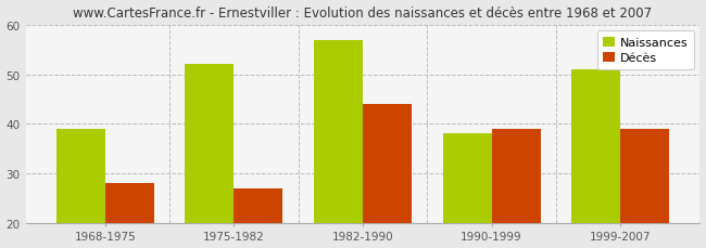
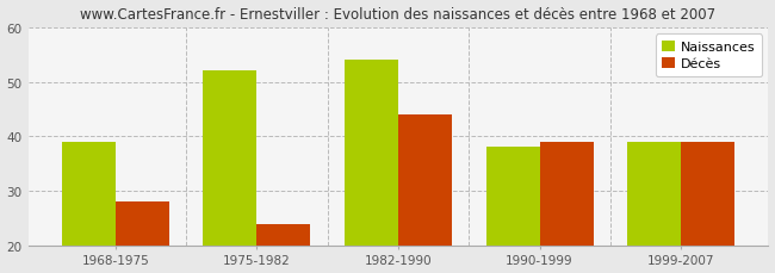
Décès/1975-1982: 27 -> 24
Naissances/1982-1990: 57 -> 54
Naissances/1999-2007: 51 -> 39
